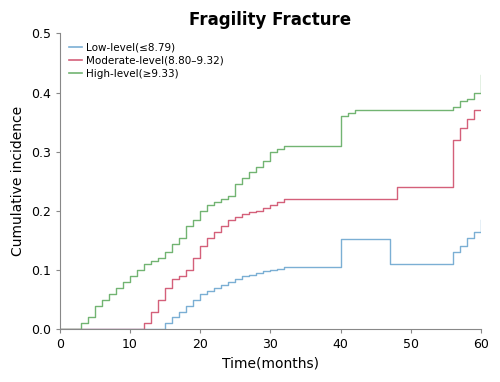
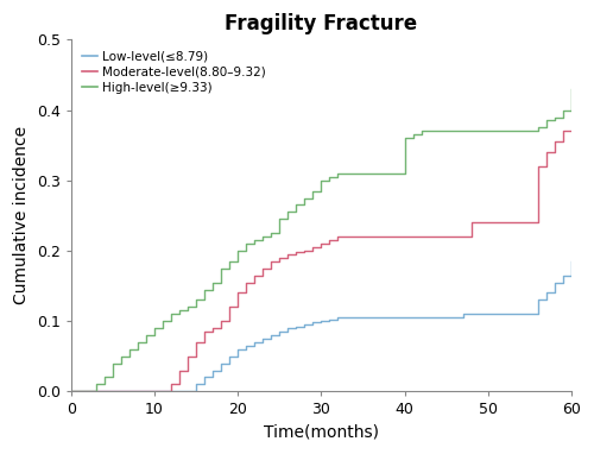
Low-level(≤8.79)/40: 0.152 -> 0.105
